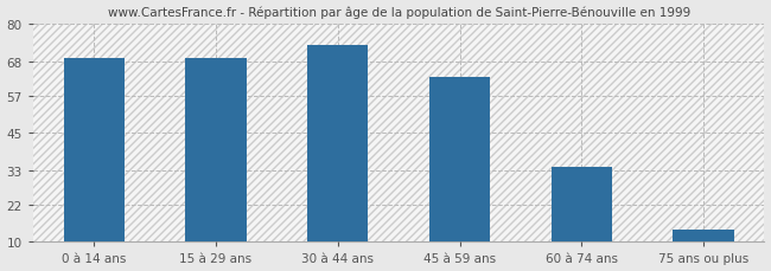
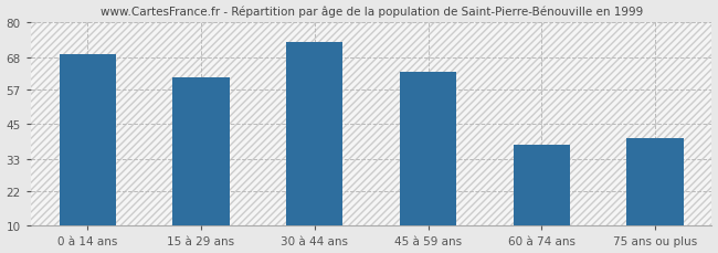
15 à 29 ans: 69 -> 61
60 à 74 ans: 34 -> 38
75 ans ou plus: 14 -> 40
